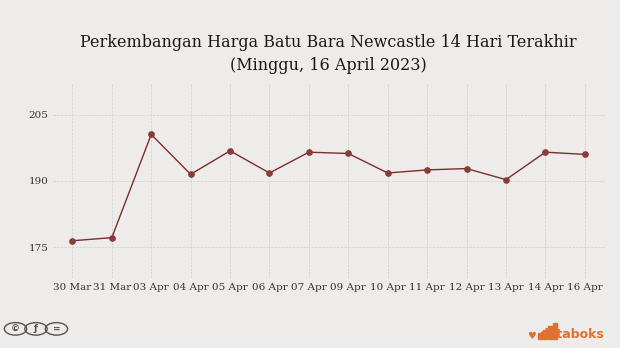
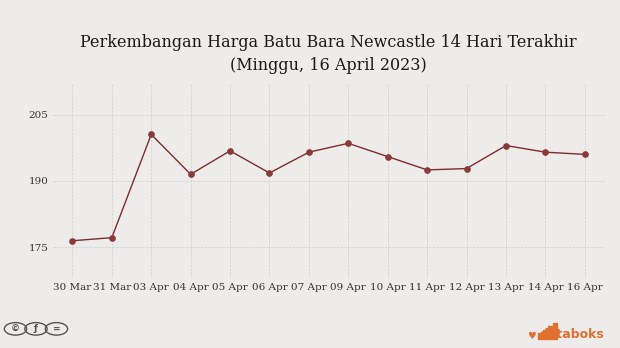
09 Apr: 196.2 -> 198.5
10 Apr: 191.8 -> 195.5
13 Apr: 190.3 -> 198.0
